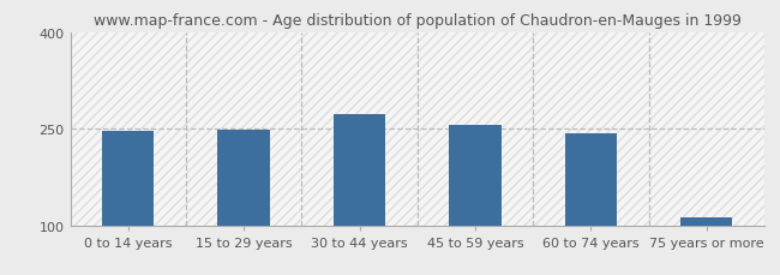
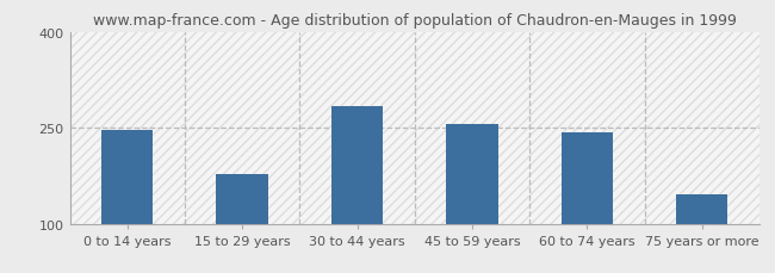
15 to 29 years: 248 -> 178
30 to 44 years: 272 -> 284
75 years or more: 113 -> 146
